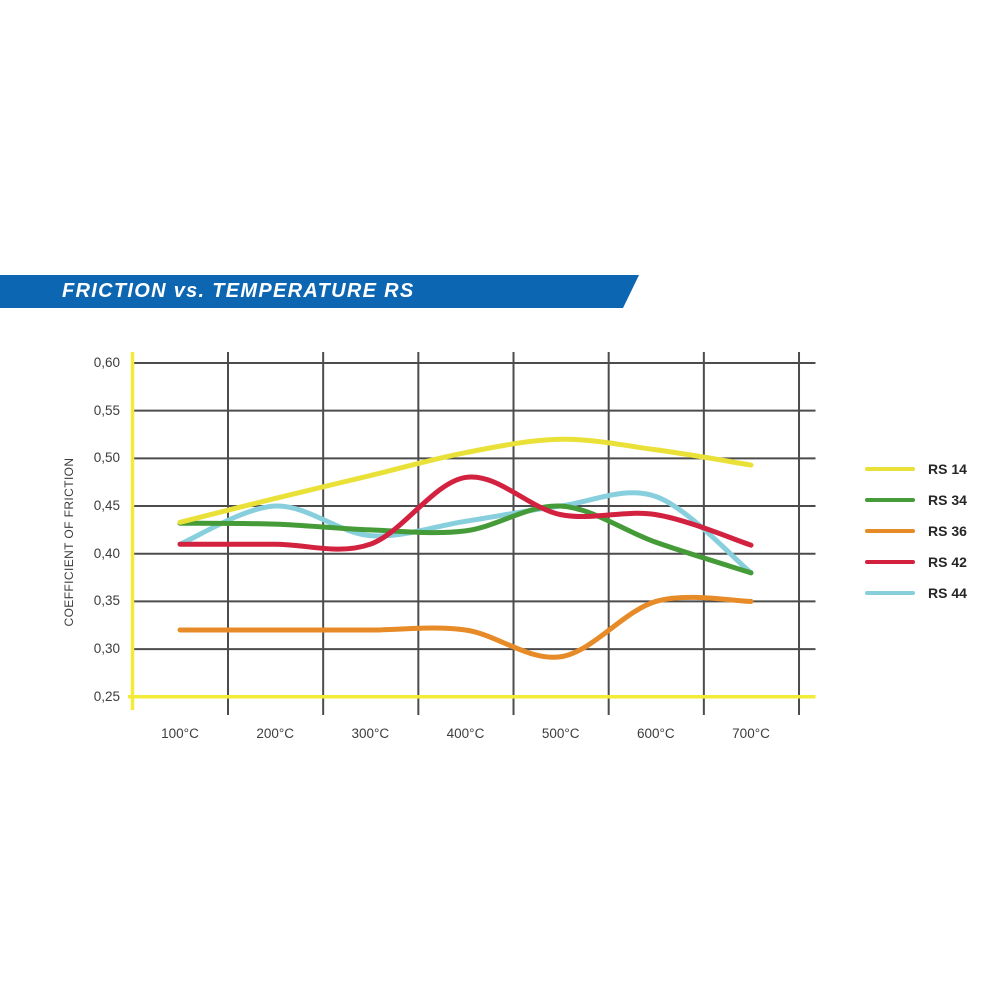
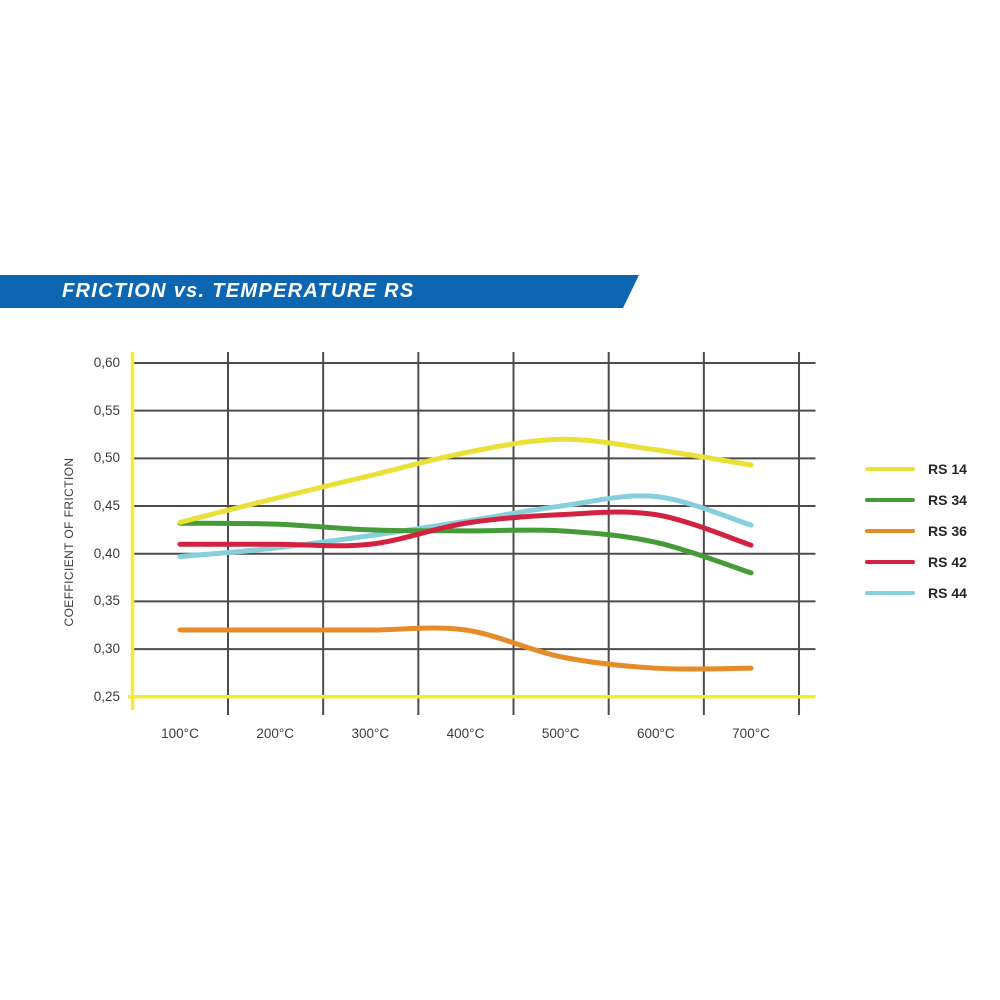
RS 44/100°C: 0,41 -> 0,40
RS 44/200°C: 0,45 -> 0,41
RS 42/400°C: 0,48 -> 0,43
RS 34/500°C: 0,45 -> 0,42
RS 36/600°C: 0,35 -> 0,28
RS 36/700°C: 0,35 -> 0,28
RS 44/700°C: 0,38 -> 0,43
